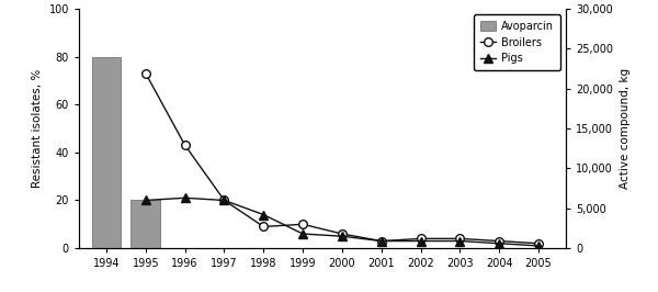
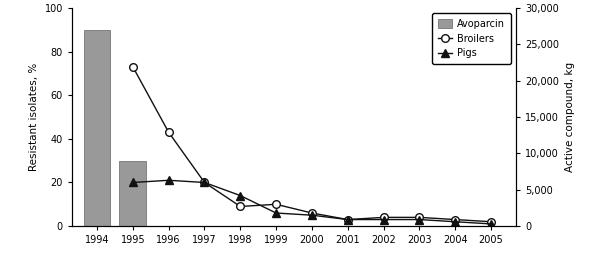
Avoparcin/1994: 80 -> 90
Avoparcin/1995: 20 -> 30
